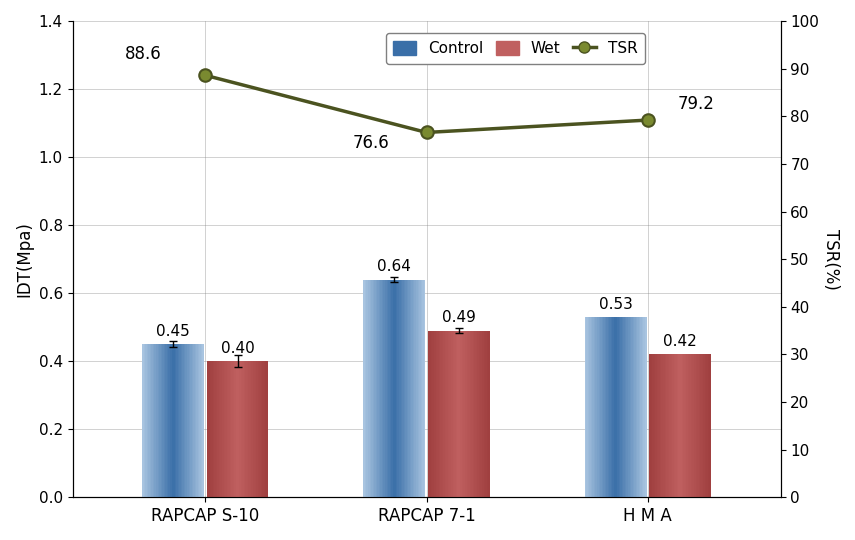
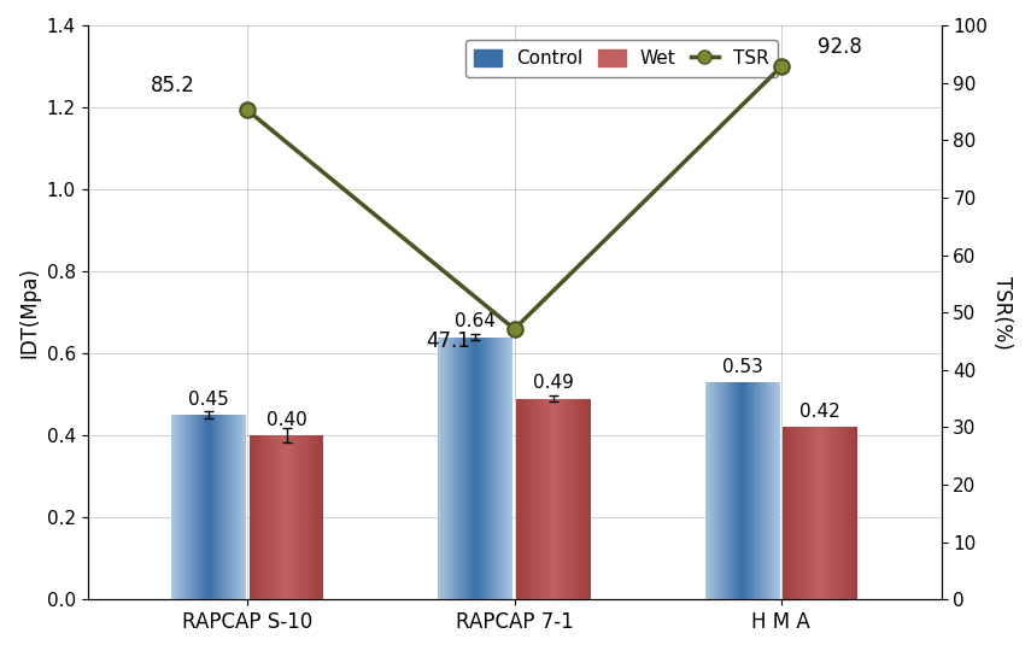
RAPCAP S-10: 88.6 -> 85.2
RAPCAP 7-1: 76.6 -> 47.1
H M A: 79.2 -> 92.8
